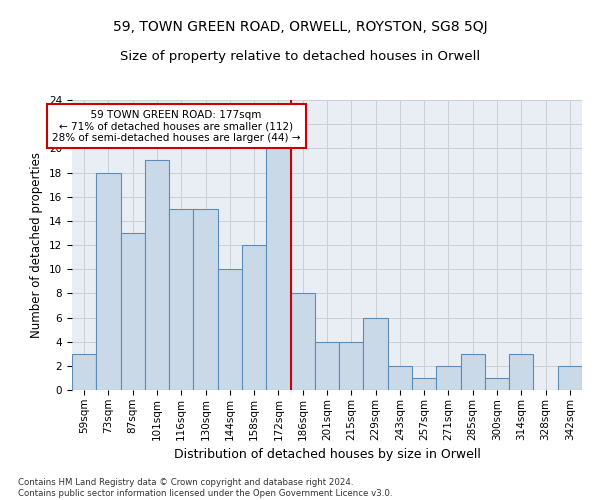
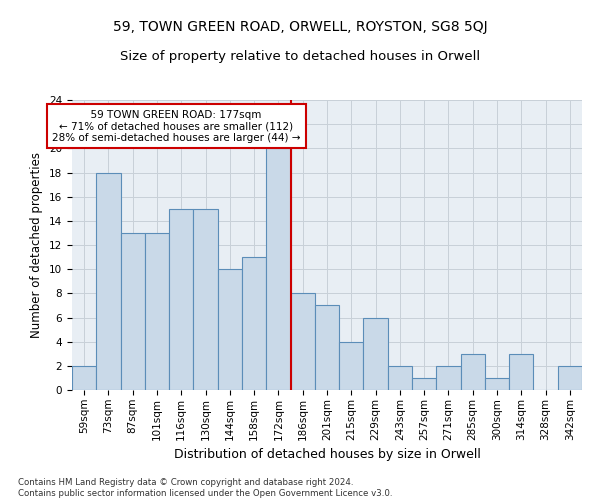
59sqm: 3 -> 2
101sqm: 19 -> 13
158sqm: 12 -> 11
201sqm: 4 -> 7
